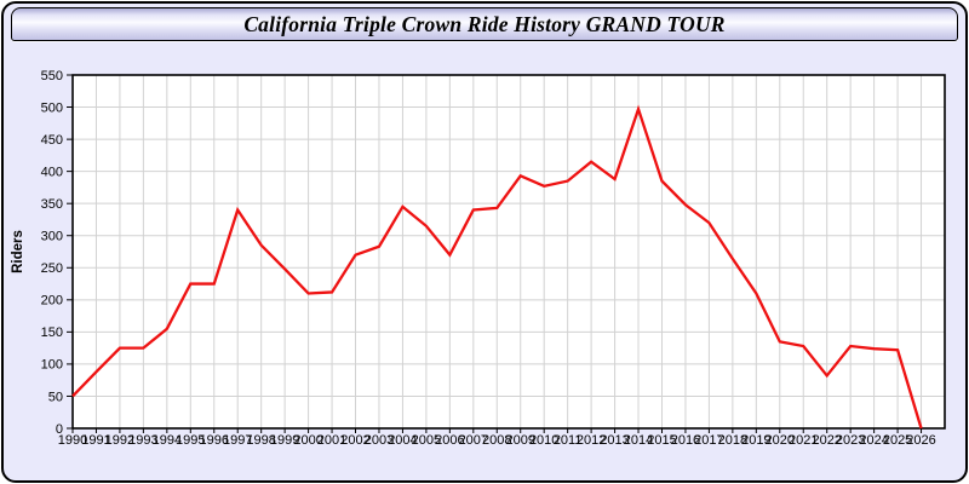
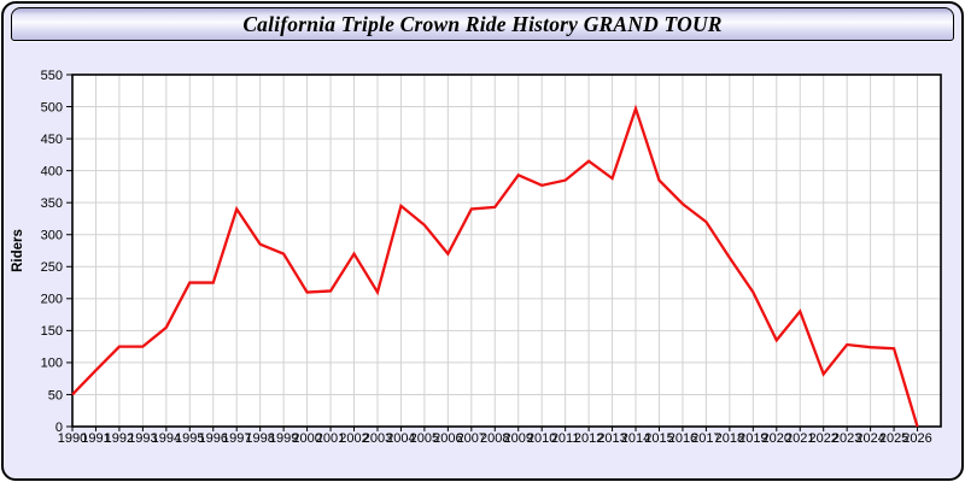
1999: 250 -> 270
2003: 280 -> 210
2021: 130 -> 180
